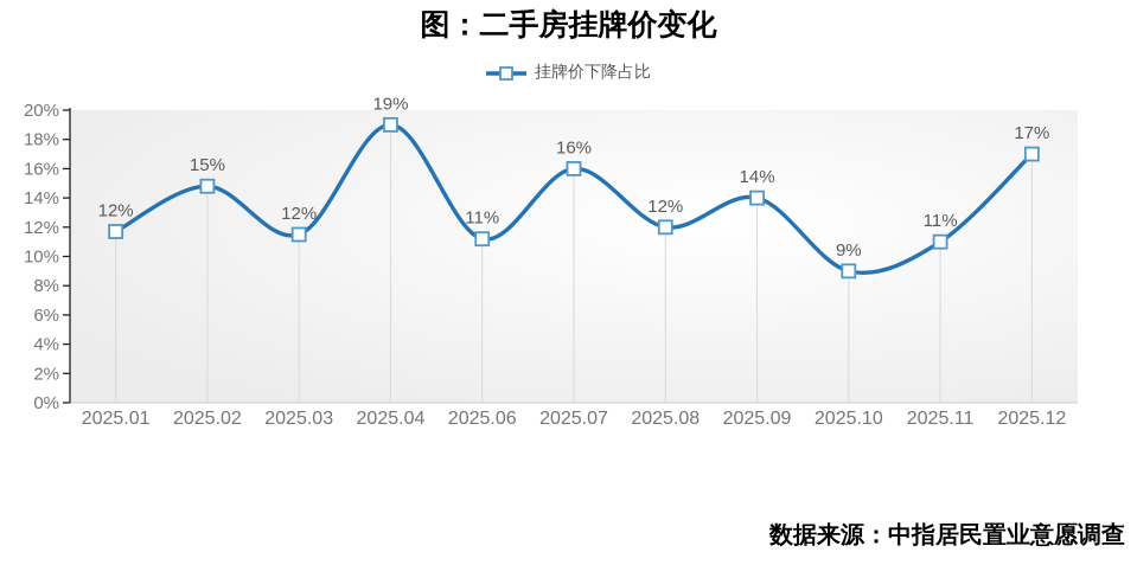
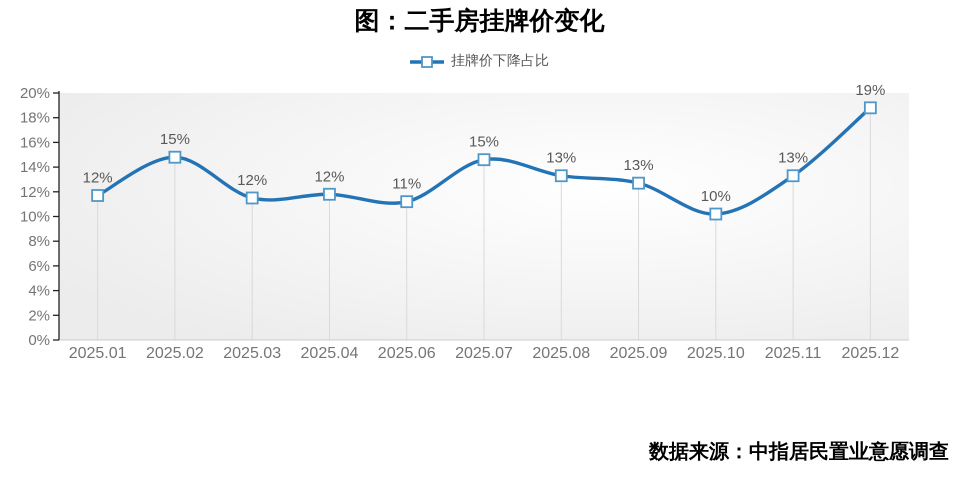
2025.04: 19% -> 12%
2025.07: 16% -> 15%
2025.08: 12% -> 13%
2025.09: 14% -> 13%
2025.10: 9% -> 10%
2025.11: 11% -> 13%
2025.12: 17% -> 19%
